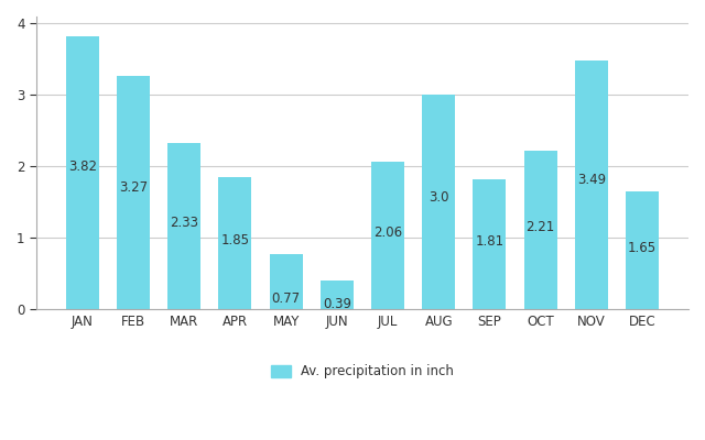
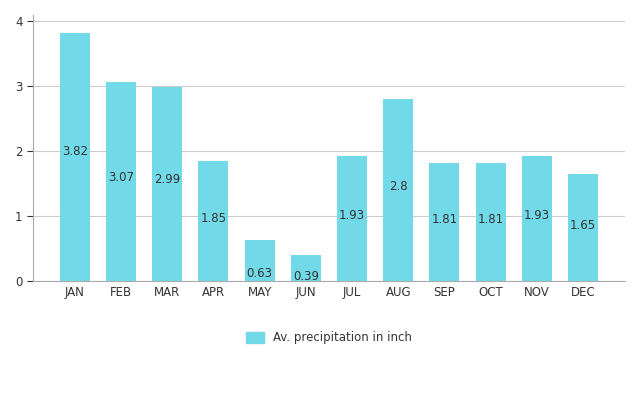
FEB: 3.27 -> 3.07
MAR: 2.33 -> 2.99
MAY: 0.77 -> 0.63
JUL: 2.06 -> 1.93
AUG: 3.0 -> 2.8
OCT: 2.21 -> 1.81
NOV: 3.49 -> 1.93
